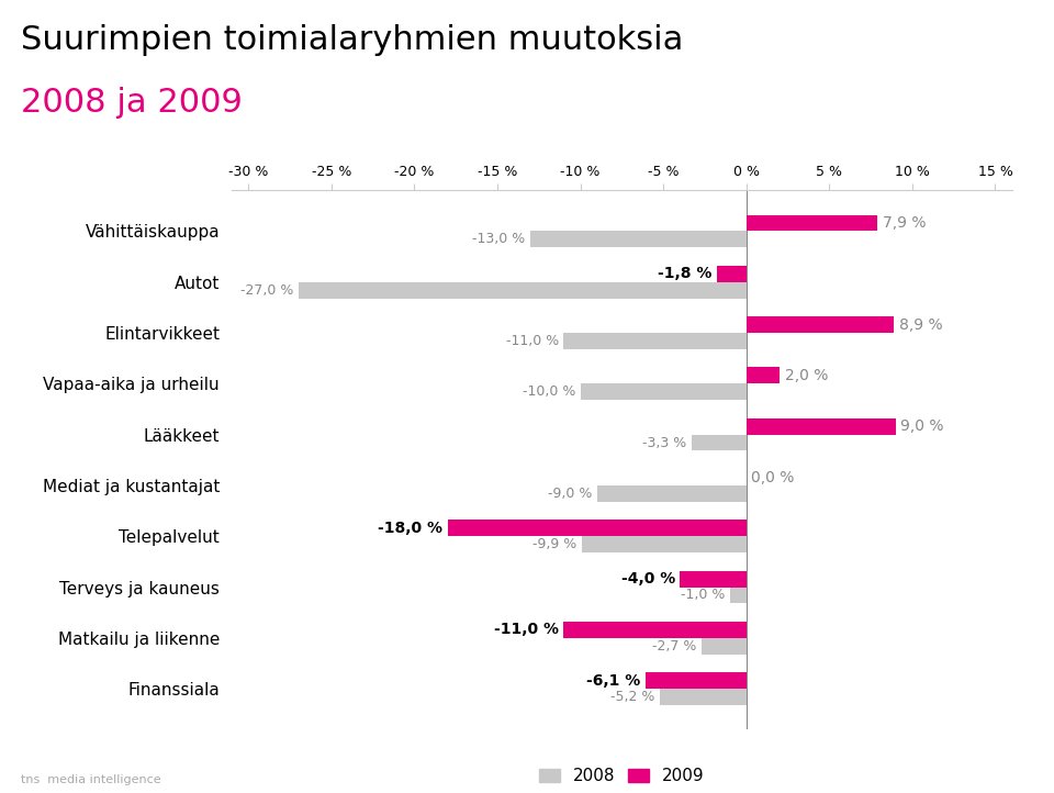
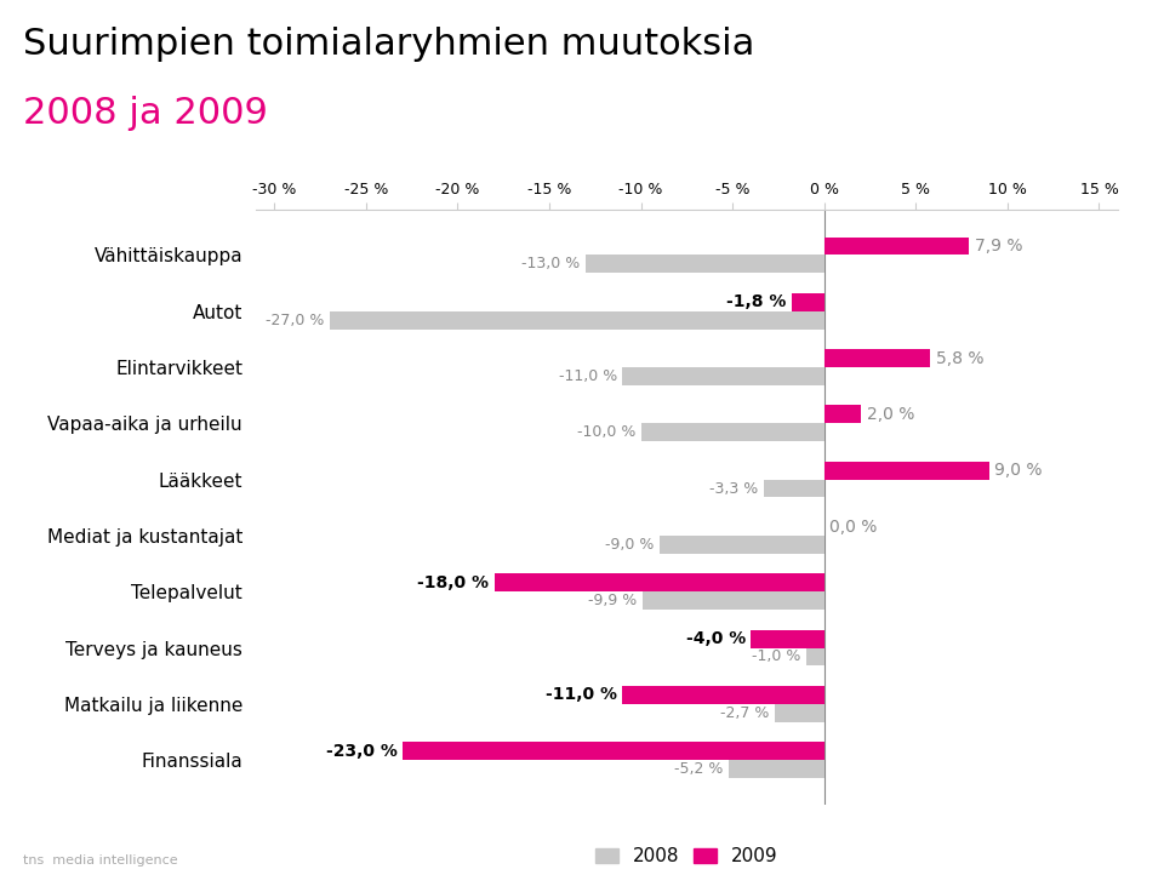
2009/Elintarvikkeet: 8,9 -> 5,8
2009/Finanssiala: -6,1 -> -23,0
